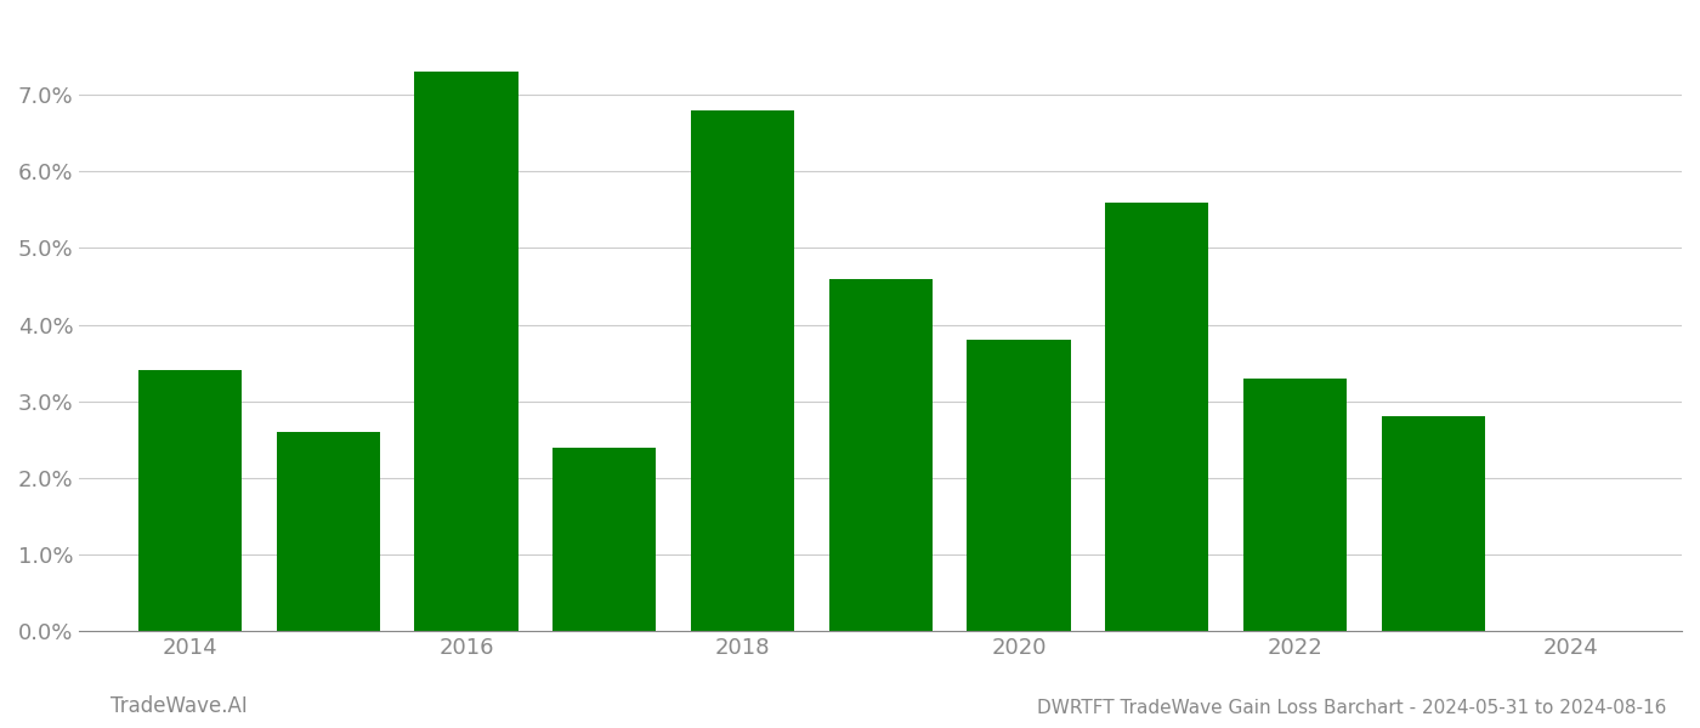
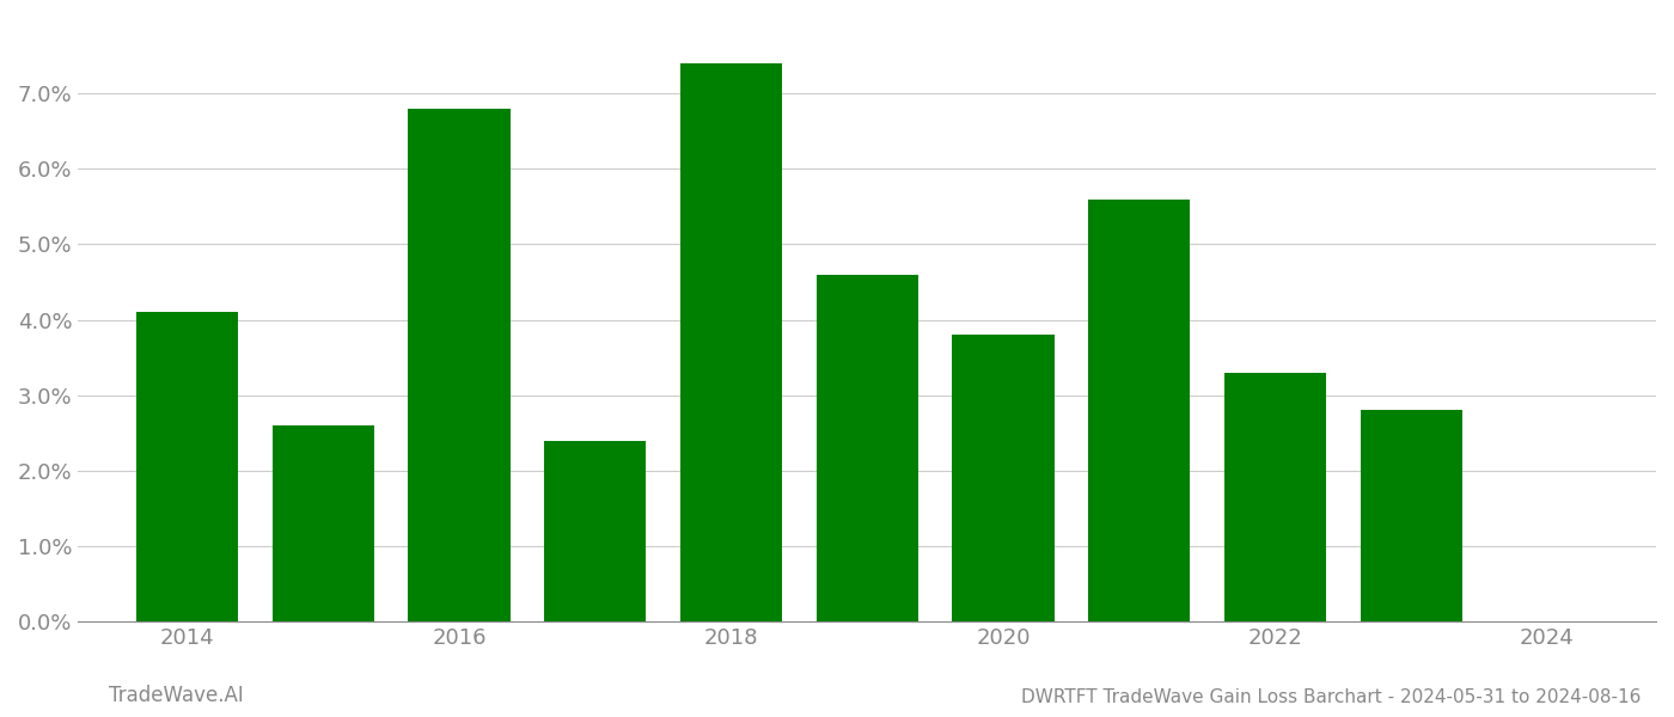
2014: 3.4% -> 4.1%
2016: 7.3% -> 6.8%
2018: 6.8% -> 7.4%
